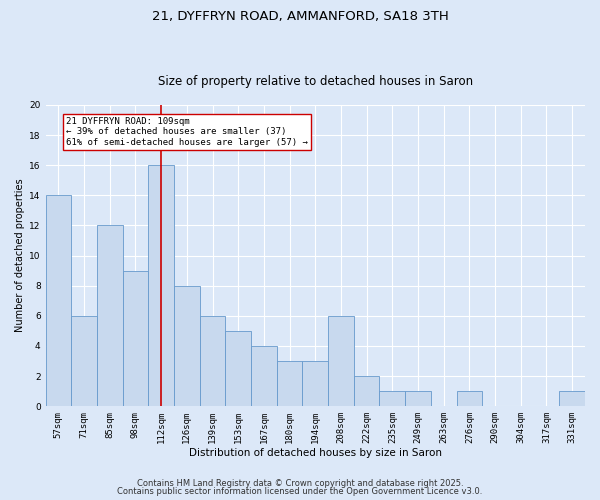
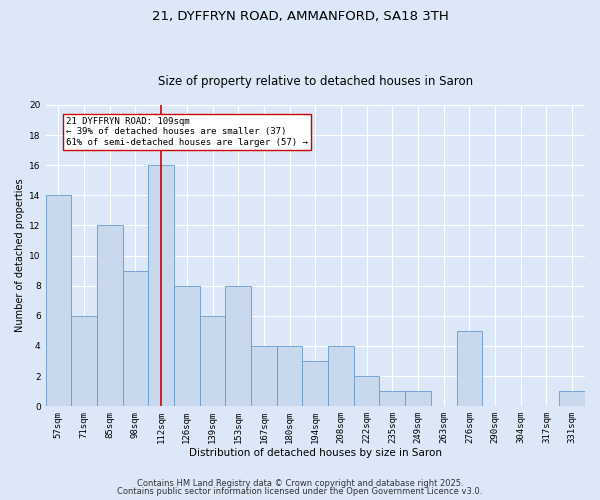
153sqm: 5 -> 8
180sqm: 3 -> 4
208sqm: 6 -> 4
276sqm: 1 -> 5
